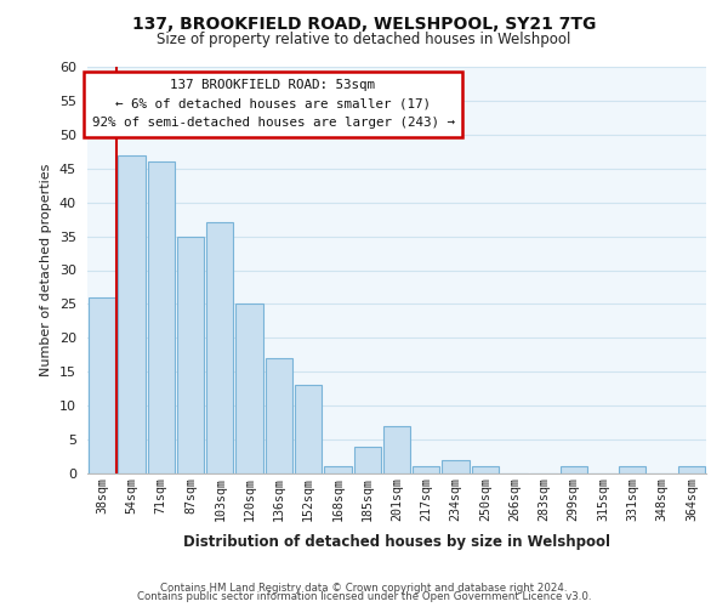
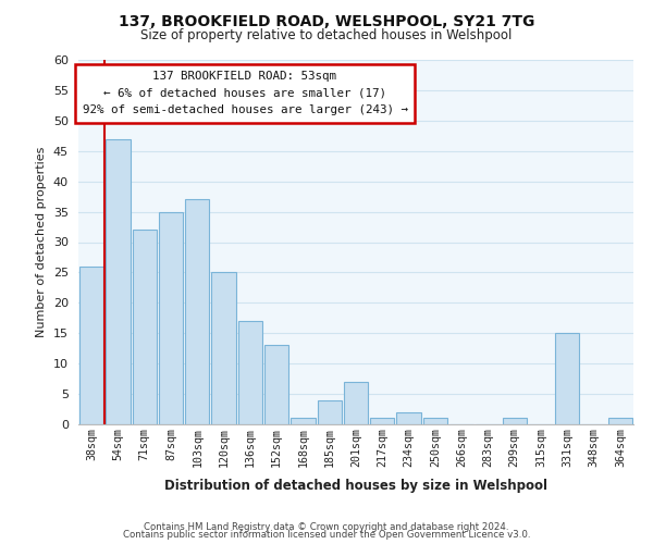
71sqm: 46 -> 32
331sqm: 1 -> 15
